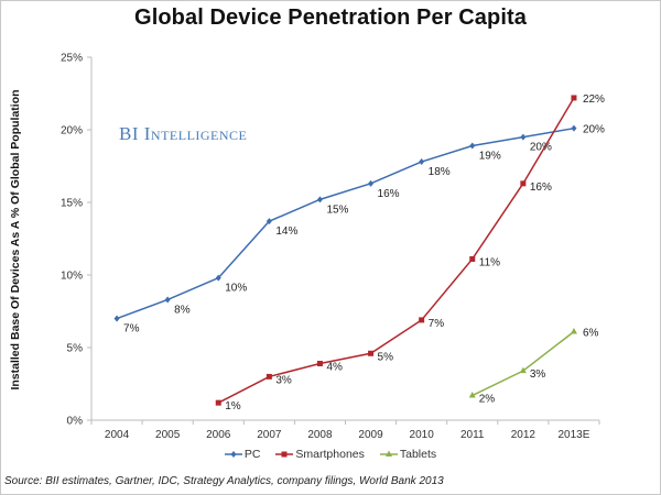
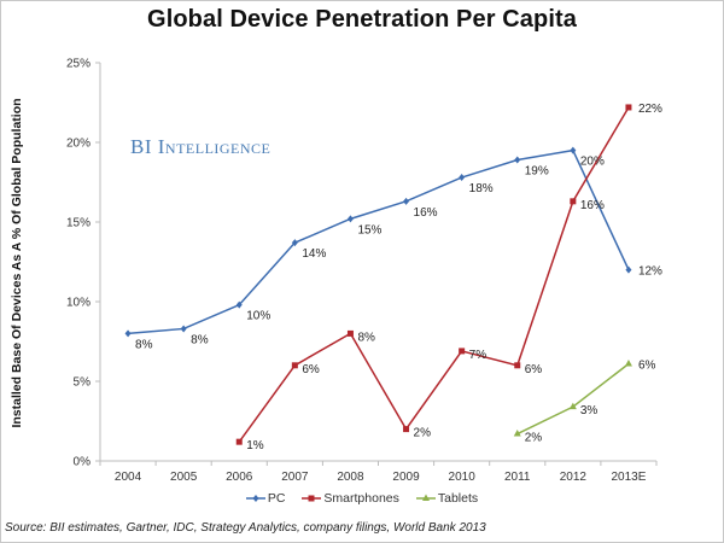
PC/2004: 7% -> 8%
Smartphones/2007: 3% -> 6%
Smartphones/2008: 4% -> 8%
Smartphones/2009: 5% -> 2%
Smartphones/2011: 11% -> 6%
PC/2013E: 20% -> 12%
